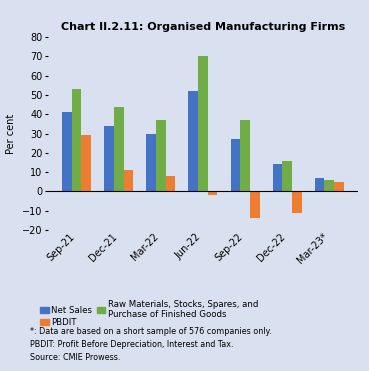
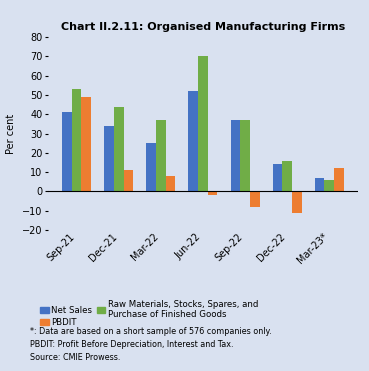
PBDIT/Sep-21: 29 -> 49
Net Sales/Mar-22: 30 -> 25
Net Sales/Sep-22: 27 -> 37
PBDIT/Sep-22: -14 -> -8
PBDIT/Mar-23*: 5 -> 12
